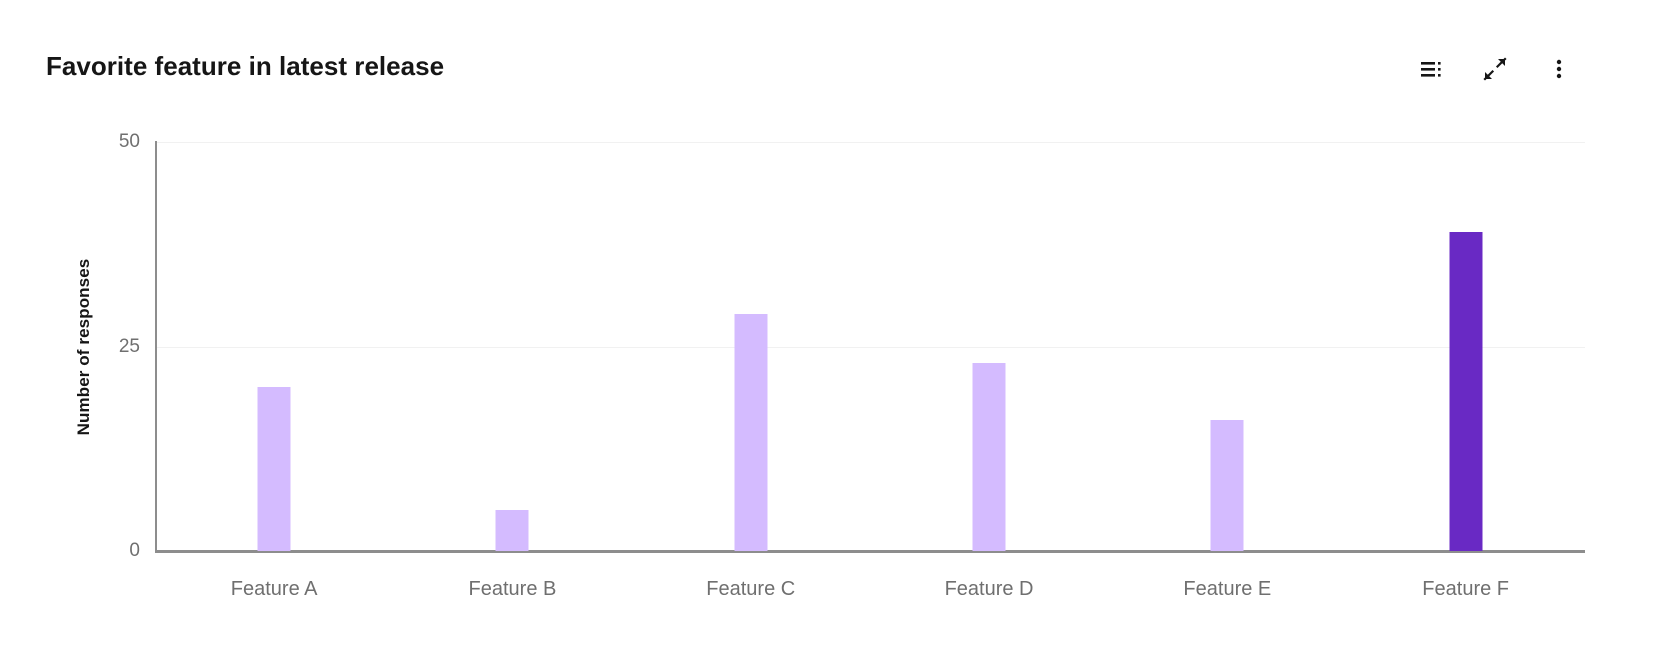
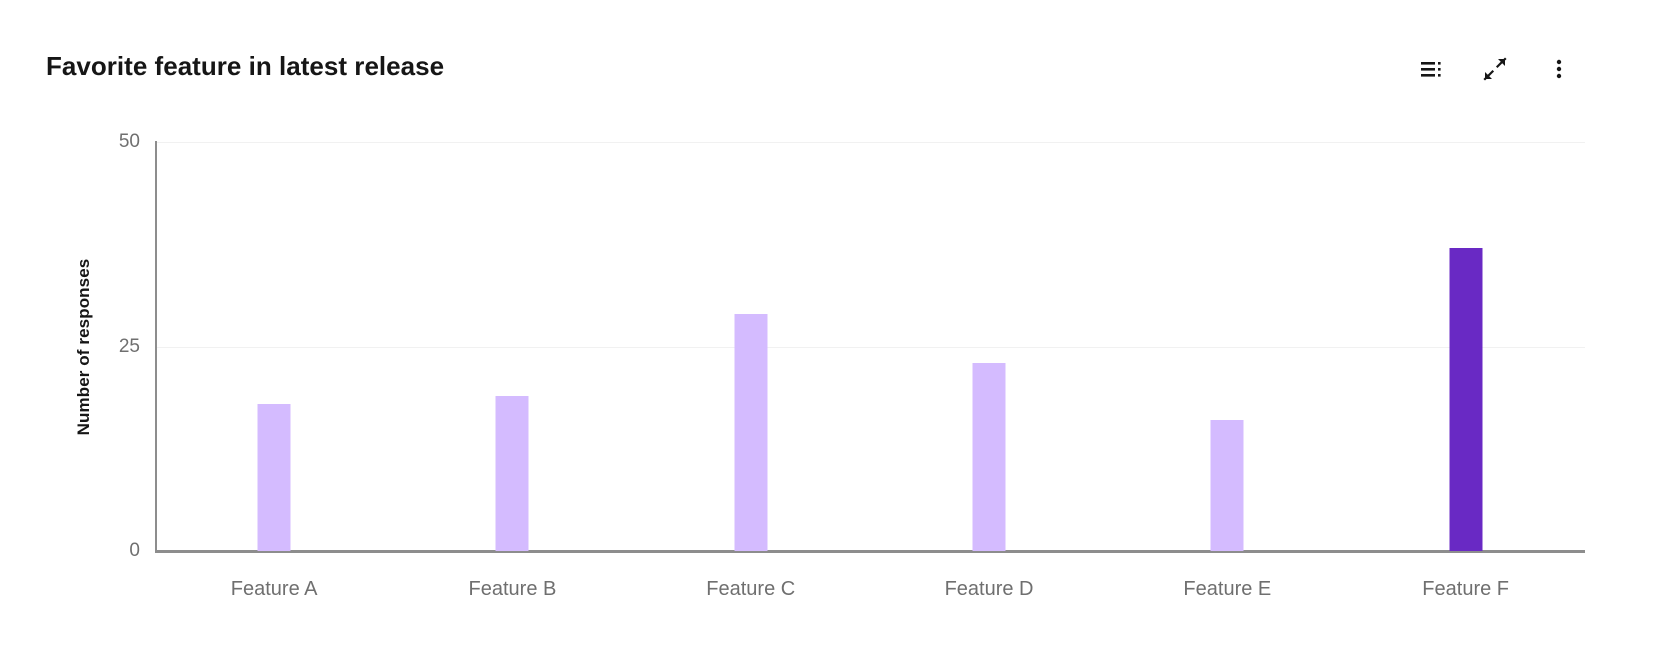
Feature A: 20 -> 18
Feature B: 5 -> 19
Feature F: 39 -> 37
